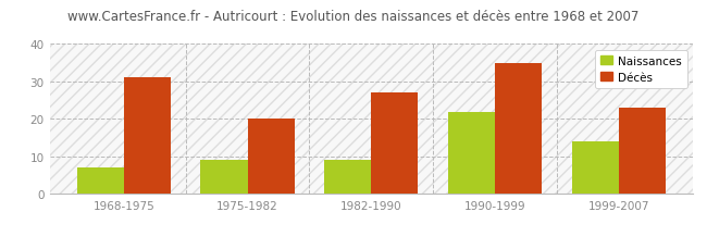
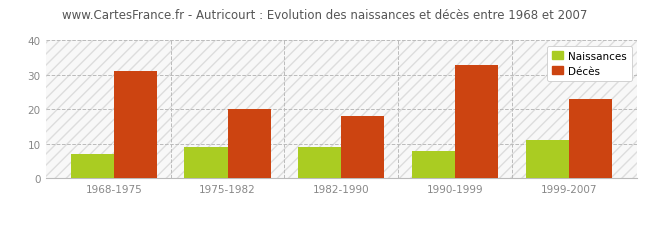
Décès/1982-1990: 27 -> 18
Naissances/1990-1999: 22 -> 8
Décès/1990-1999: 35 -> 33
Naissances/1999-2007: 14 -> 11
